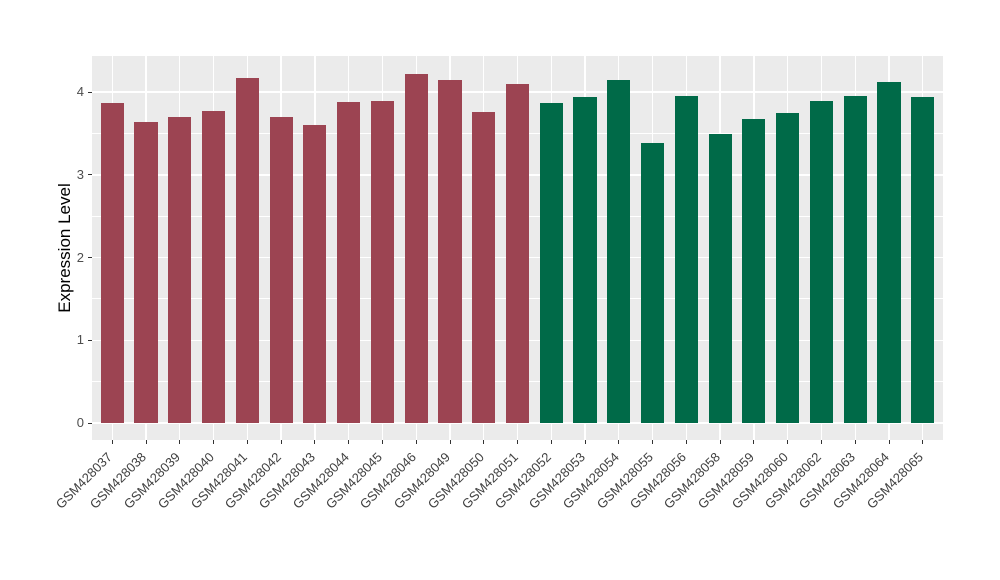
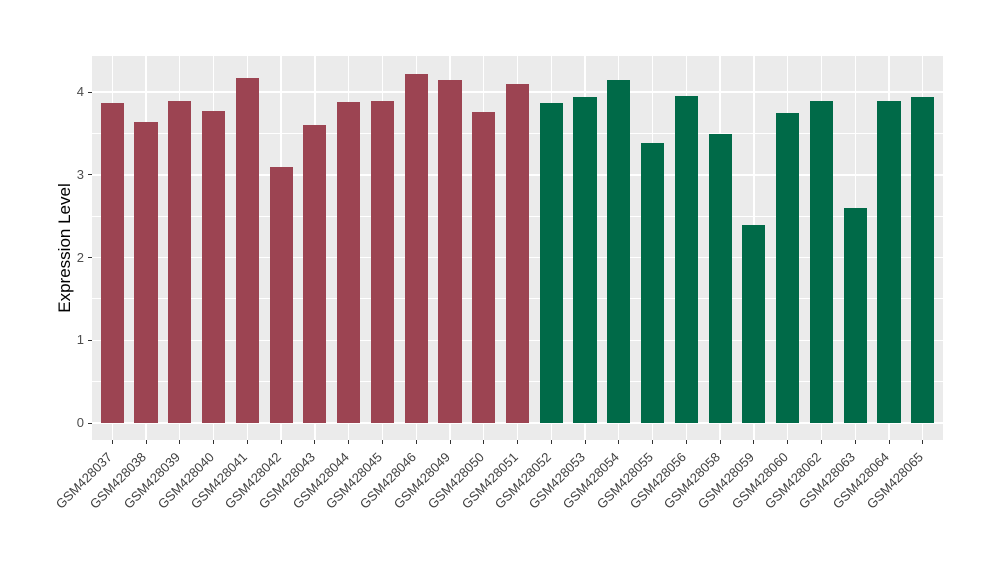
GSM428039: 3.7 -> 3.9
GSM428042: 3.7 -> 3.1
GSM428059: 3.7 -> 2.4
GSM428063: 4.0 -> 2.6
GSM428064: 4.1 -> 3.9
